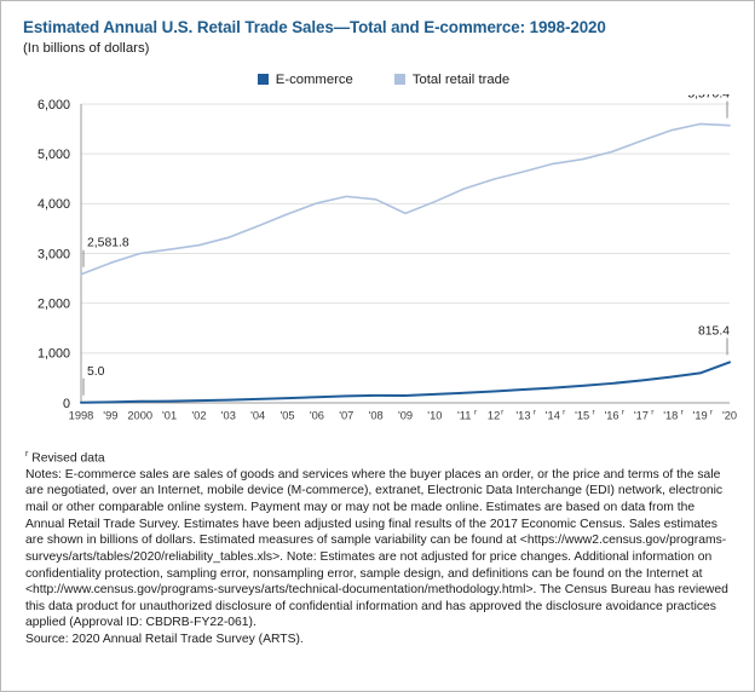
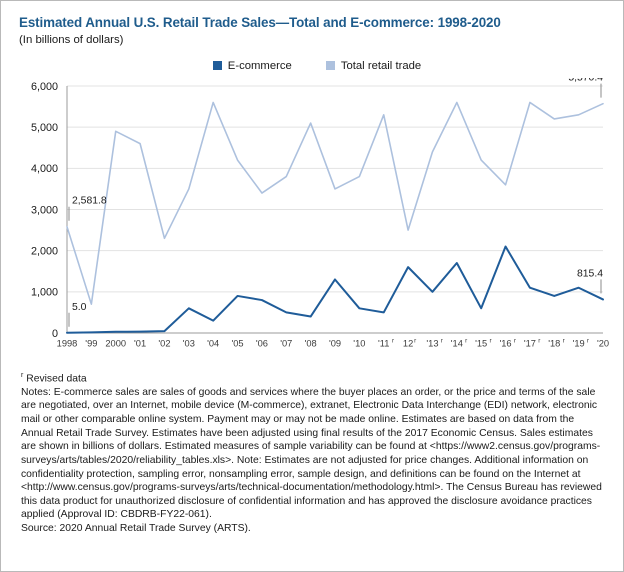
Total retail trade/'99: 2800 -> 700
Total retail trade/2000: 3000 -> 4900
Total retail trade/'01: 3100 -> 4600
Total retail trade/'02: 3200 -> 2300
Total retail trade/'03: 3300 -> 3500
E-commerce/'03: 100 -> 600
Total retail trade/'04: 3600 -> 5600
E-commerce/'04: 100 -> 300
Total retail trade/'05: 3800 -> 4200
E-commerce/'05: 100 -> 900
Total retail trade/'06: 4000 -> 3400
E-commerce/'06: 100 -> 800
Total retail trade/'07: 4100 -> 3800
E-commerce/'07: 100 -> 500
Total retail trade/'08: 4100 -> 5100
E-commerce/'08: 100 -> 400
Total retail trade/'09: 3800 -> 3500
E-commerce/'09: 100 -> 1300
Total retail trade/'10: 4000 -> 3800
E-commerce/'10: 200 -> 600
Total retail trade/'11: 4300 -> 5300
E-commerce/'11: 200 -> 500
Total retail trade/12: 4500 -> 2500
E-commerce/12: 200 -> 1600
Total retail trade/'13: 4600 -> 4400
E-commerce/'13: 300 -> 1000
Total retail trade/'14: 4800 -> 5600
E-commerce/'14: 300 -> 1700
Total retail trade/'15: 4900 -> 4200
E-commerce/'15: 300 -> 600
Total retail trade/'16: 5000 -> 3600
E-commerce/'16: 400 -> 2100
Total retail trade/'17: 5300 -> 5600
E-commerce/'17: 400 -> 1100
Total retail trade/'18: 5500 -> 5200
E-commerce/'18: 500 -> 900
Total retail trade/'19: 5600 -> 5300
E-commerce/'19: 600 -> 1100
